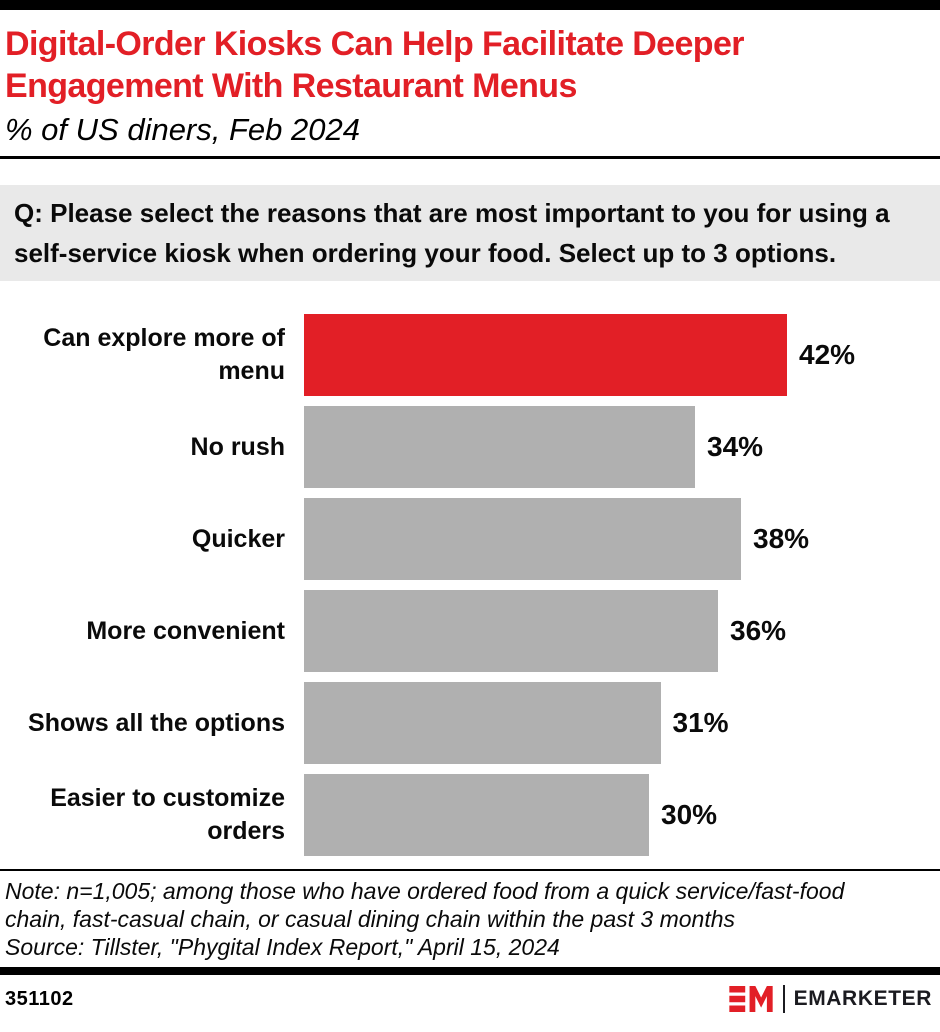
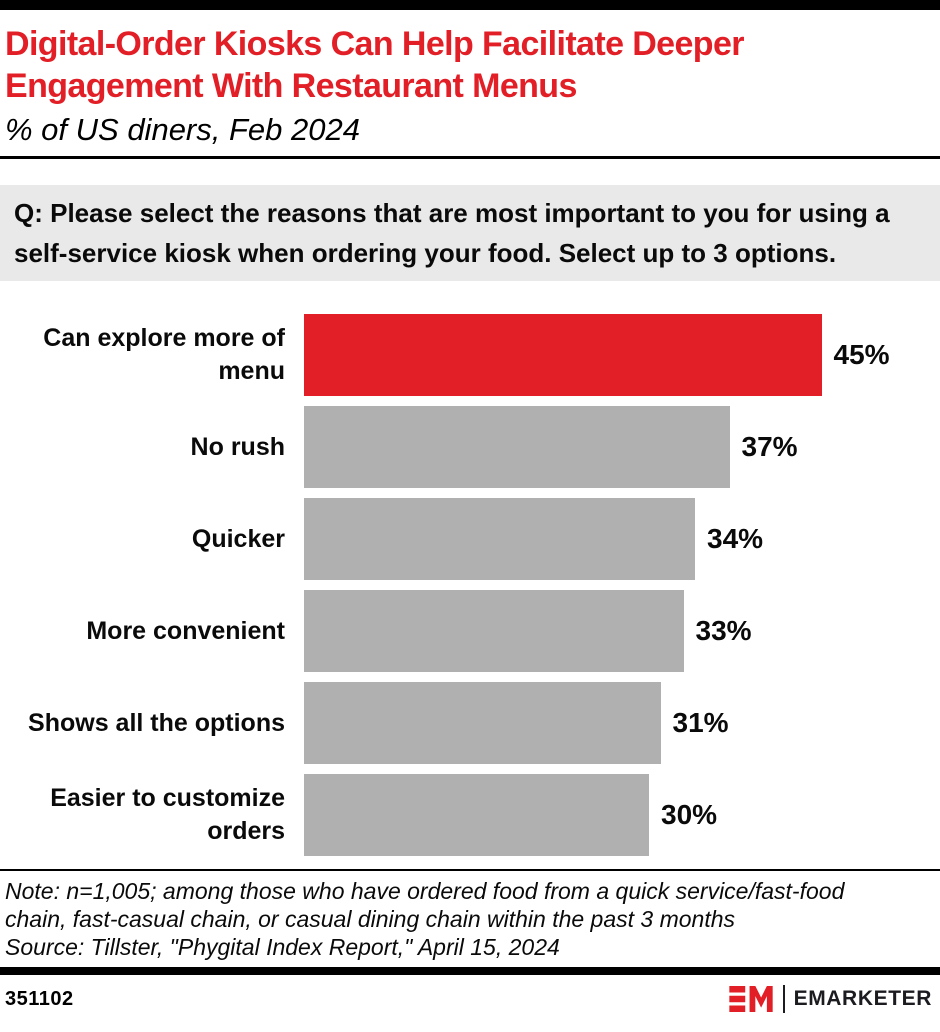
Can explore more of menu: 42% -> 45%
No rush: 34% -> 37%
Quicker: 38% -> 34%
More convenient: 36% -> 33%
